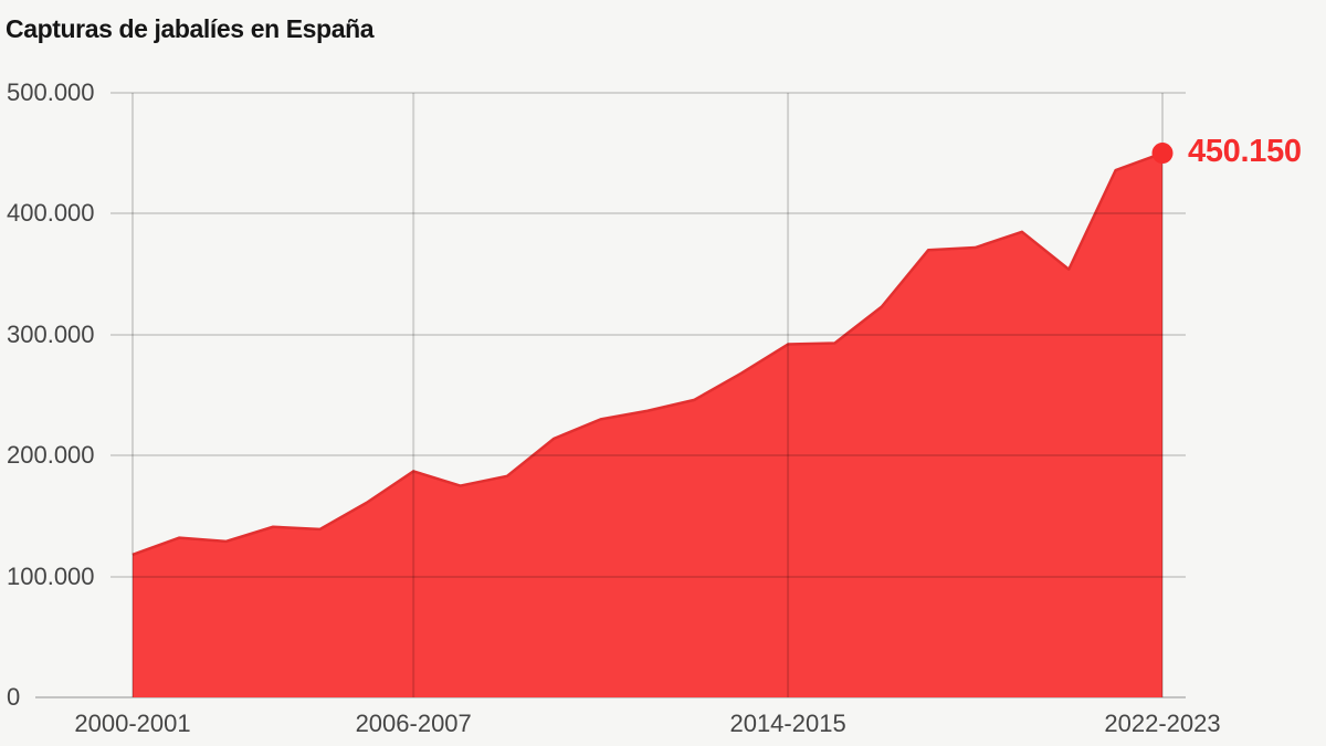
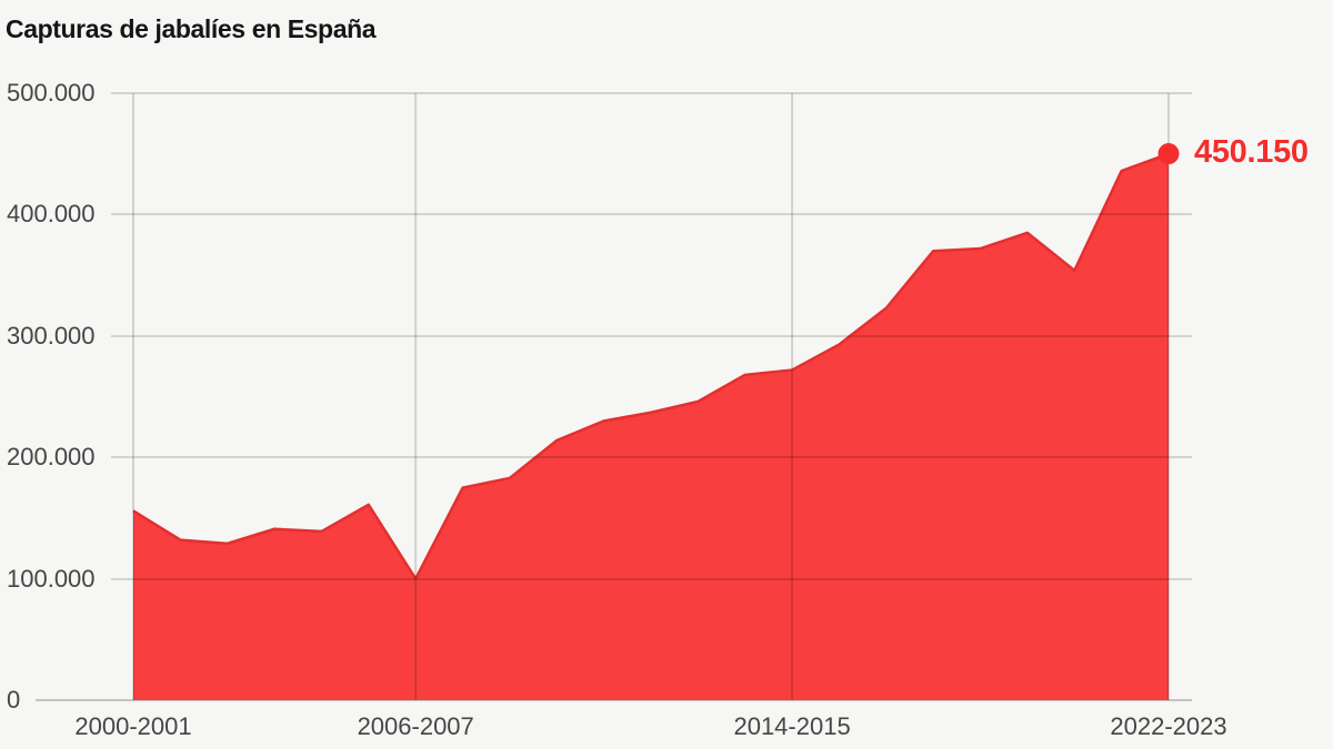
2000-2001: 118000 -> 156000
2006-2007: 187000 -> 100000
2014-2015: 292000 -> 272000
